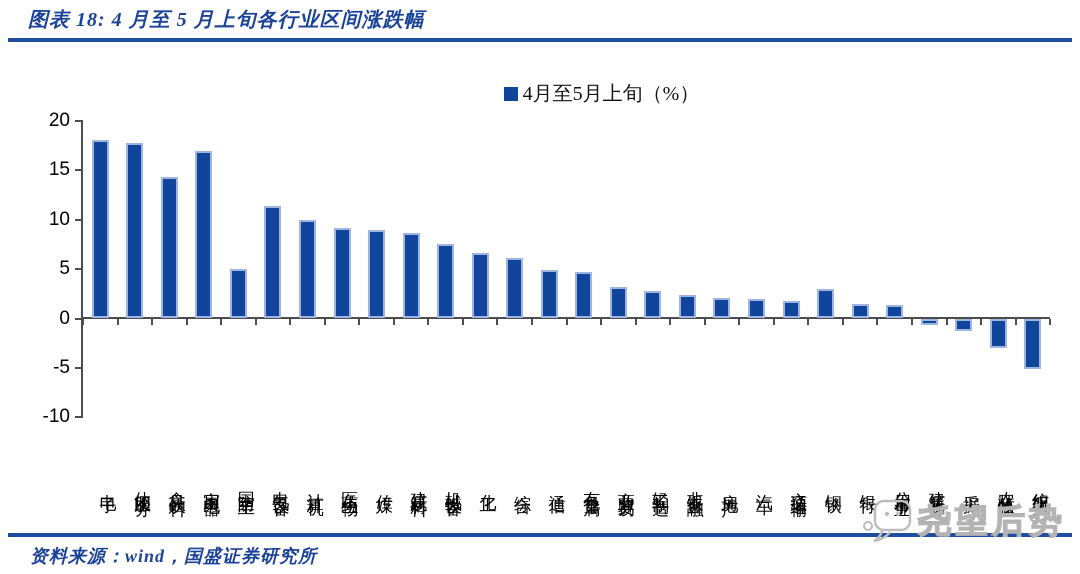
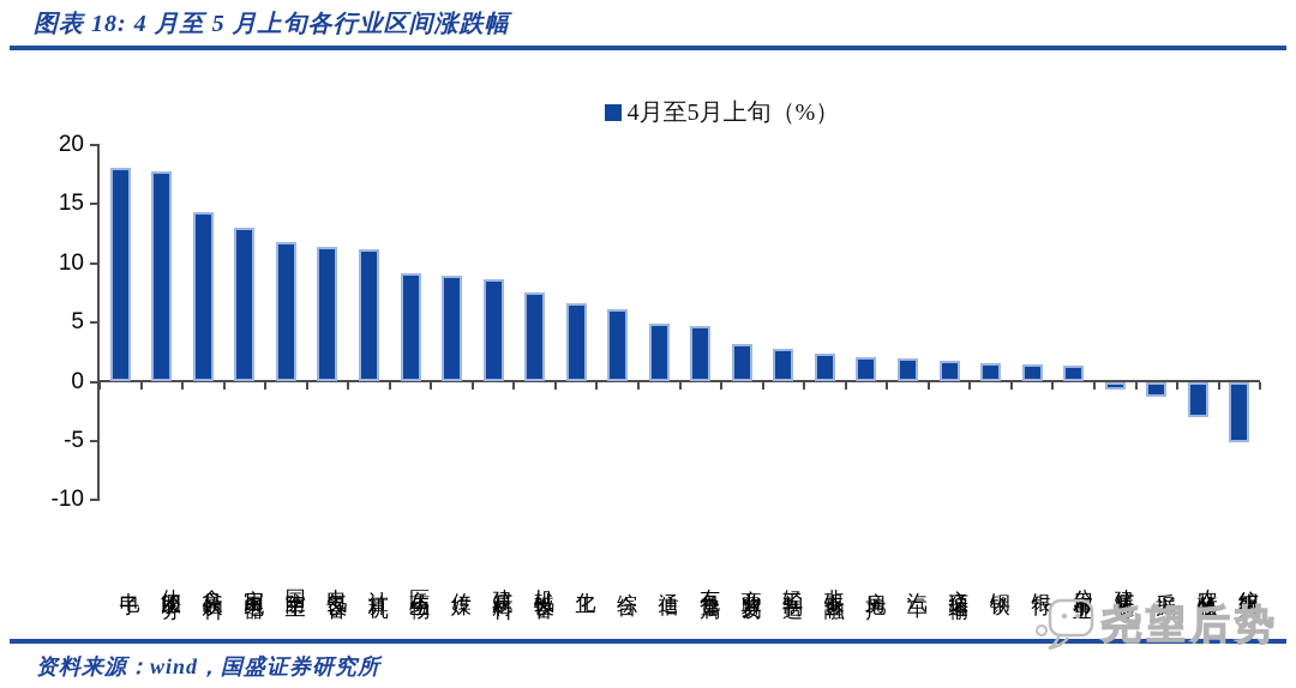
家用电器: 17 -> 13
国防军工: 5 -> 12
计算机: 10 -> 11
钢铁: 3 -> 2
